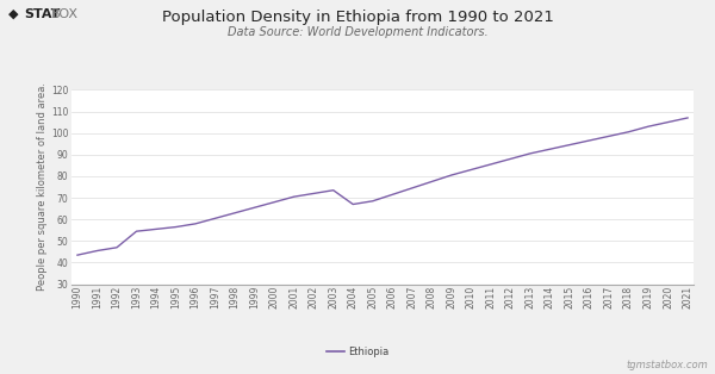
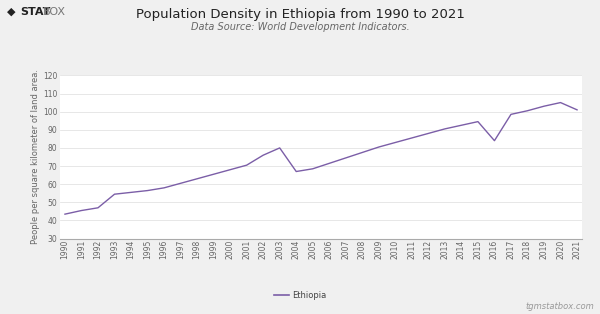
2002: 72 -> 76
2003: 74 -> 80
2016: 96 -> 84
2021: 107 -> 101
